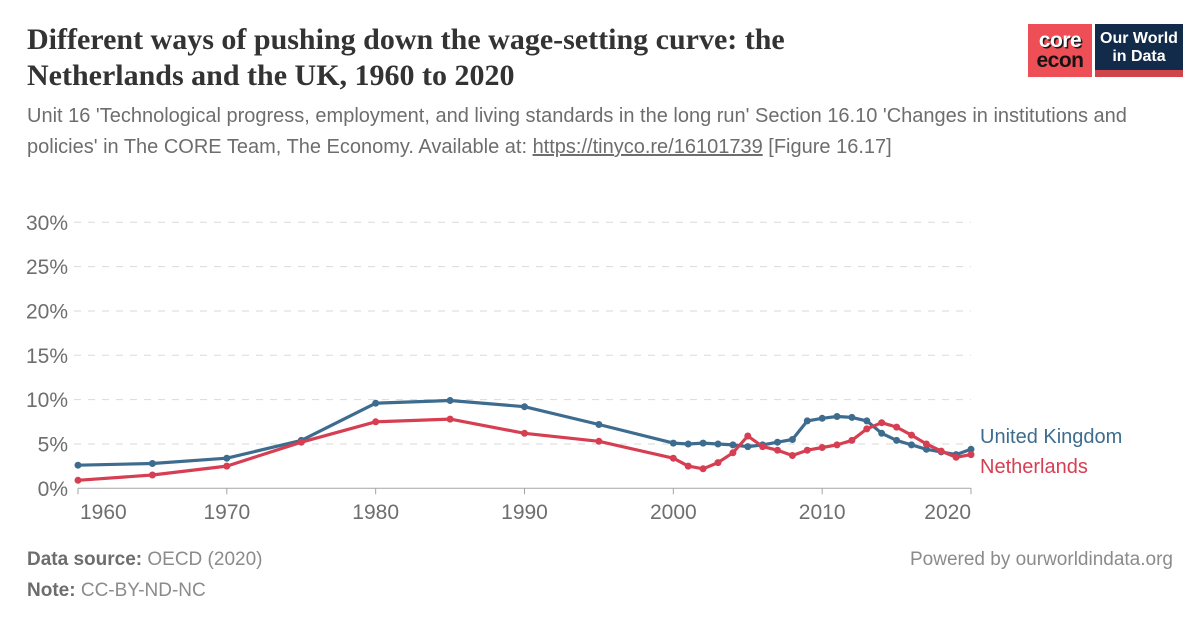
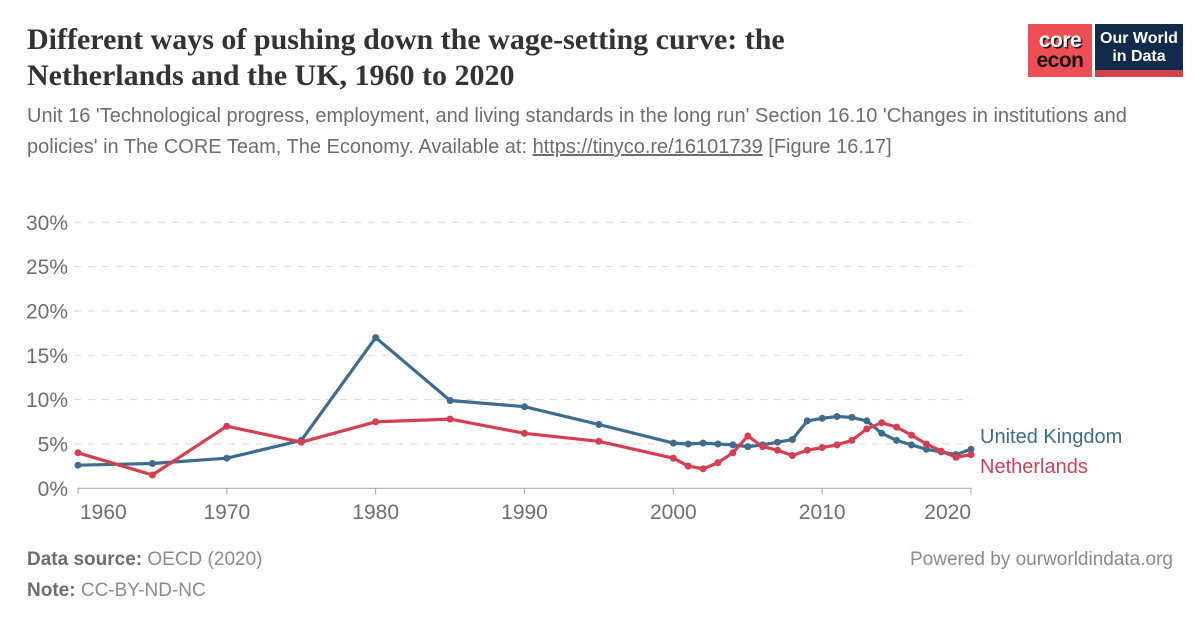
Netherlands/1960: 1% -> 4%
Netherlands/1970: 2% -> 7%
United Kingdom/1980: 10% -> 17%
